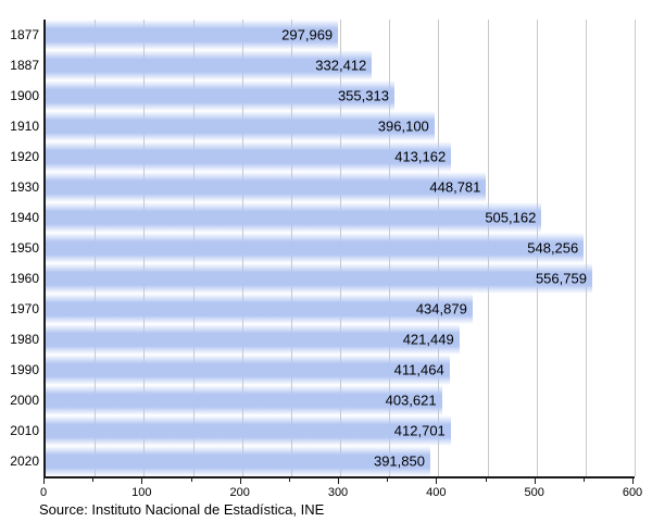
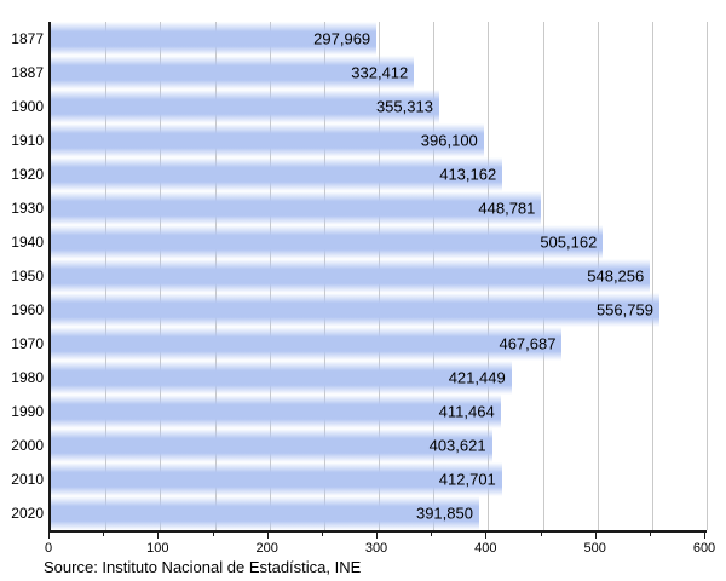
1970: 434,879 -> 467,687
